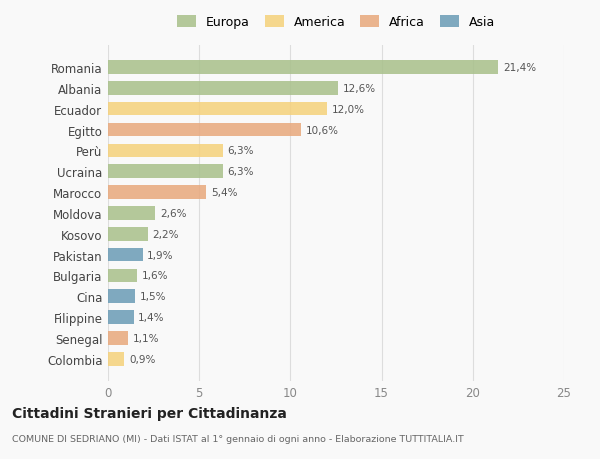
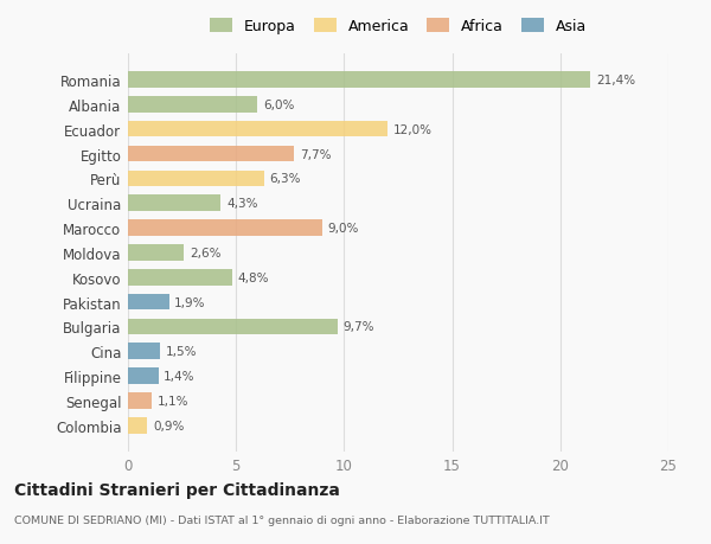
Albania: 12,6% -> 6,0%
Egitto: 10,6% -> 7,7%
Ucraina: 6,3% -> 4,3%
Marocco: 5,4% -> 9,0%
Kosovo: 2,2% -> 4,8%
Bulgaria: 1,6% -> 9,7%
